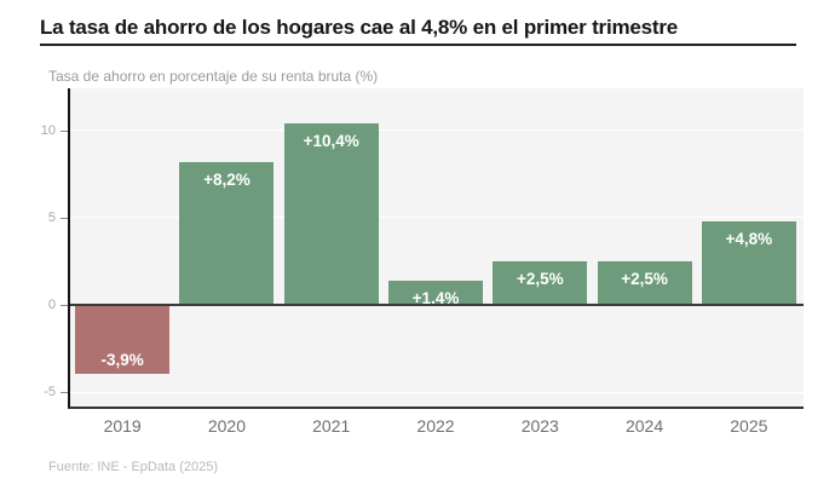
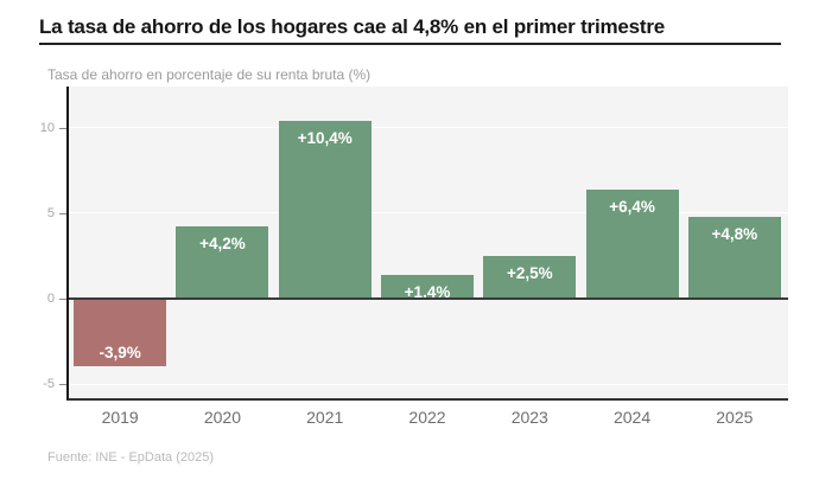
2020: +8,2% -> +4,2%
2024: +2,5% -> +6,4%
